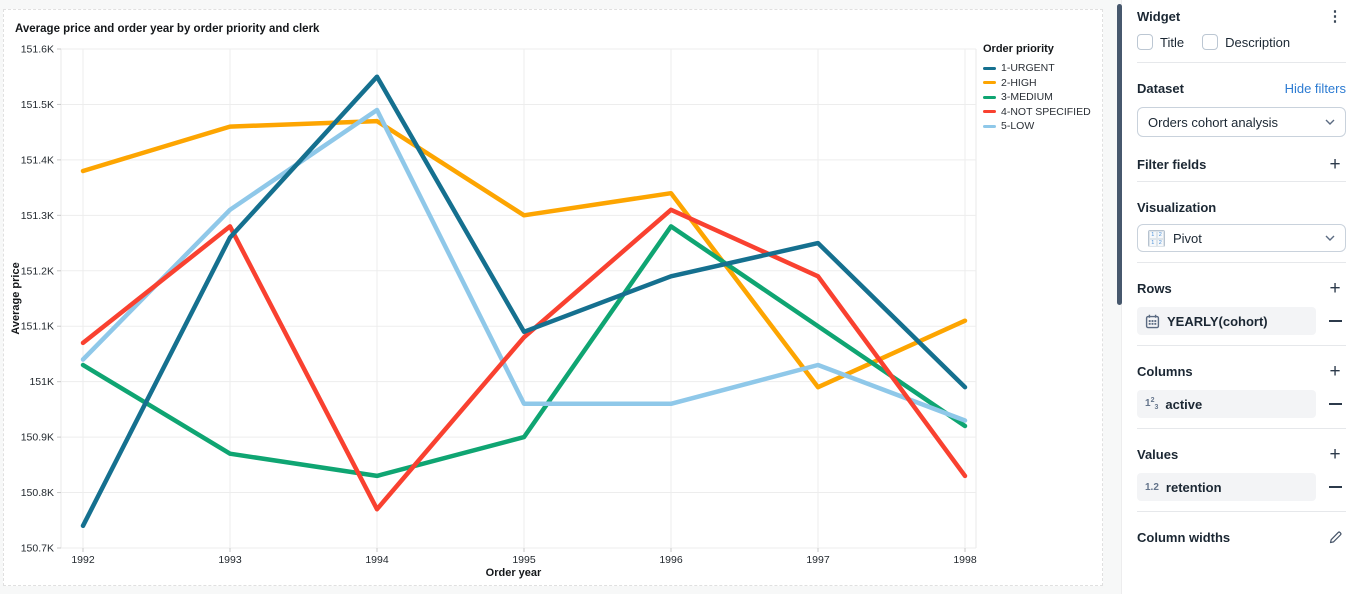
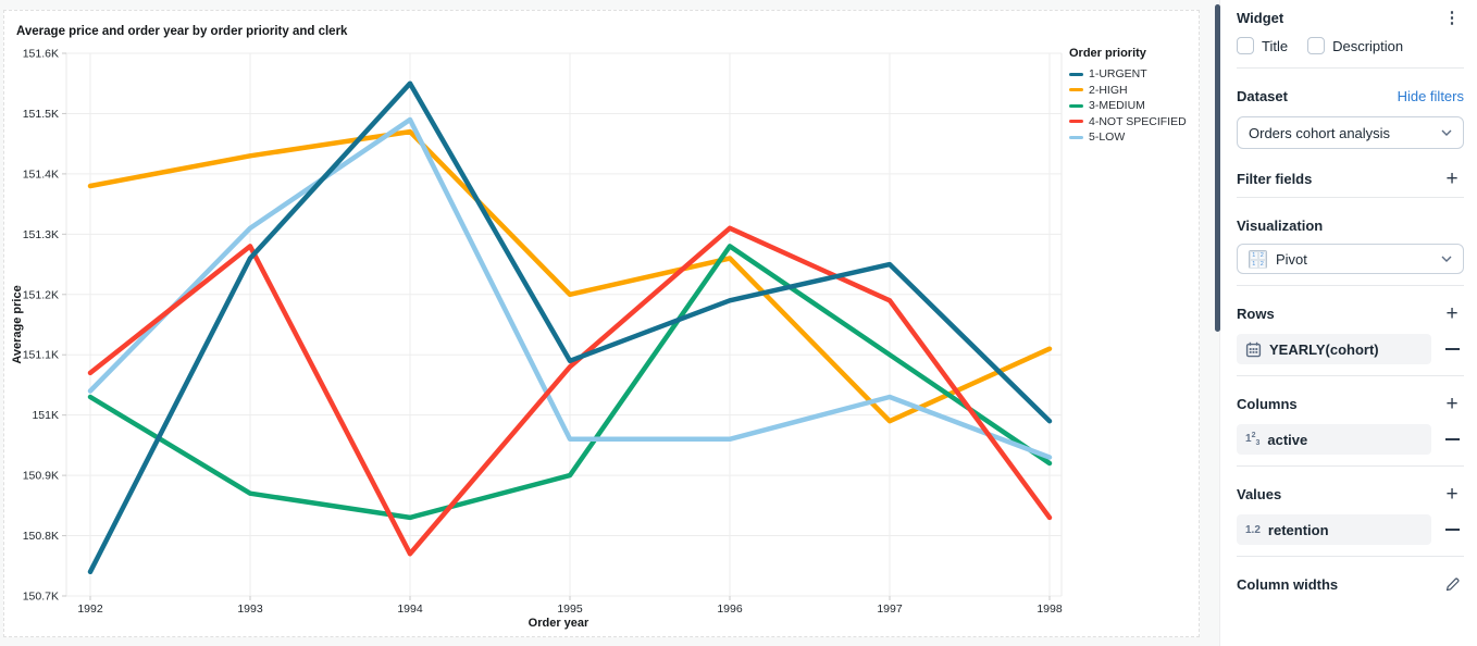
2-HIGH/1993: 151.46K -> 151.43K
2-HIGH/1995: 151.30K -> 151.20K
2-HIGH/1996: 151.34K -> 151.26K
